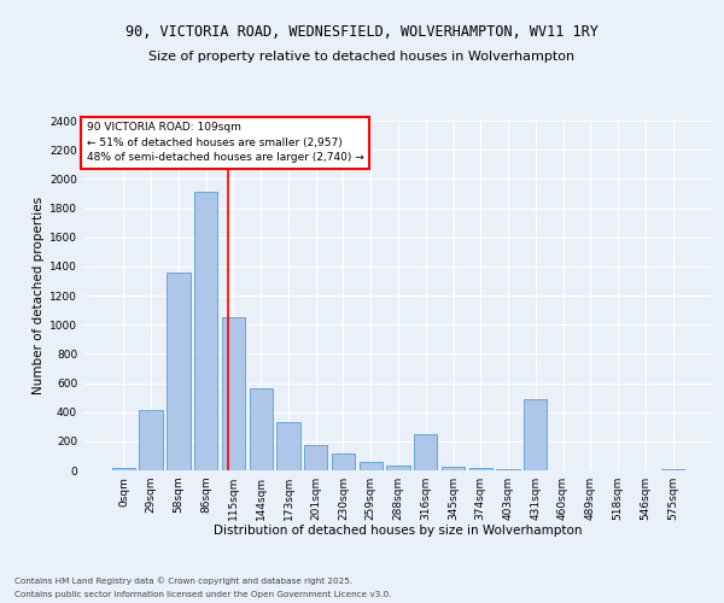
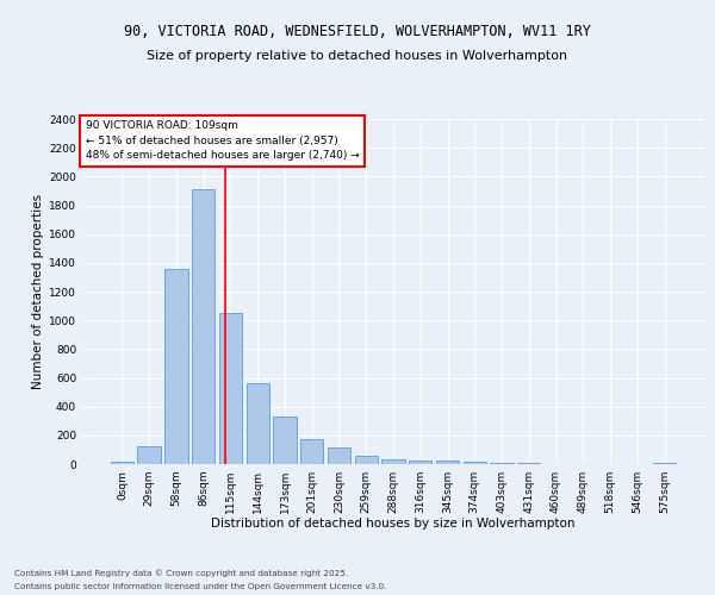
29sqm: 410 -> 120
316sqm: 250 -> 30
431sqm: 490 -> 0
